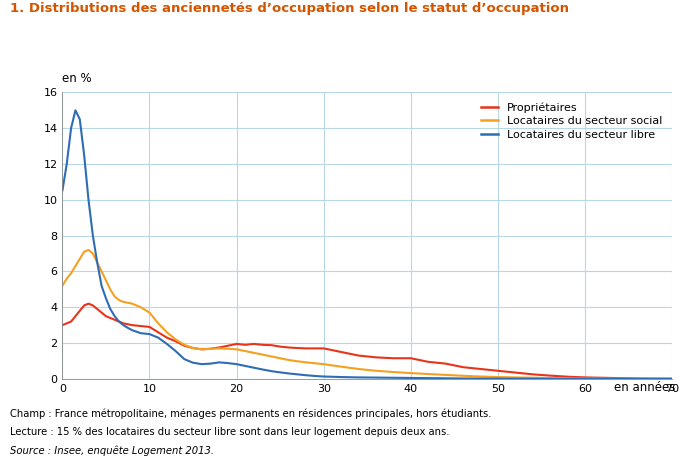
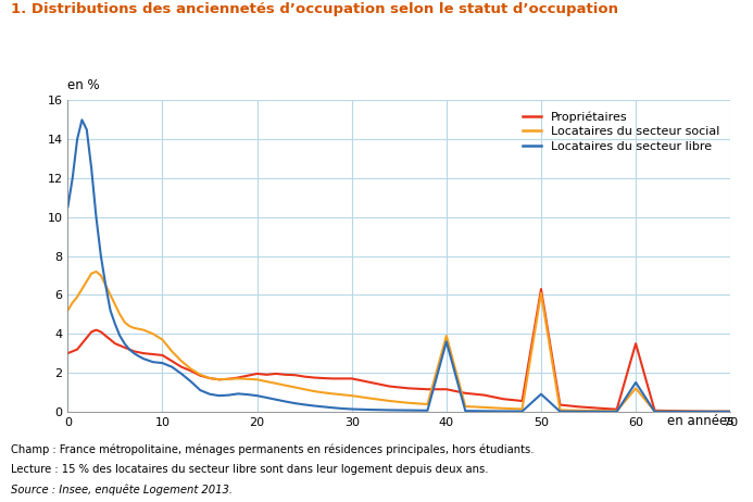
Locataires du secteur social/40: 0.3 -> 3.9
Locataires du secteur libre/40: 0.1 -> 3.6
Propriétaires/50: 0.5 -> 6.3
Locataires du secteur social/50: 0.1 -> 6.1
Locataires du secteur libre/50: 0.0 -> 0.9
Propriétaires/60: 0.1 -> 3.5
Locataires du secteur social/60: 0.0 -> 1.2
Locataires du secteur libre/60: 0.0 -> 1.5
